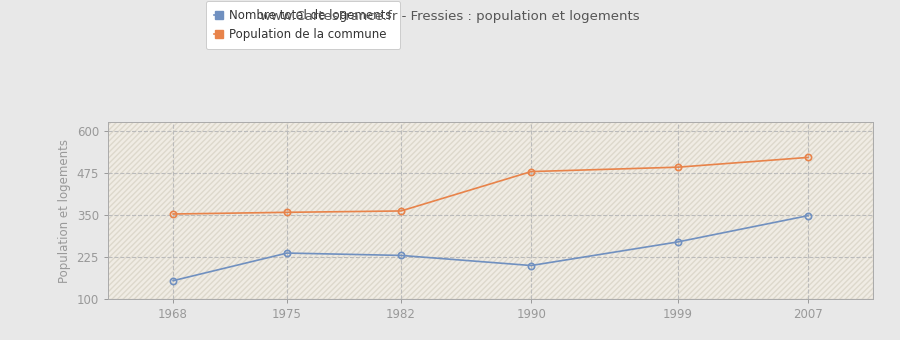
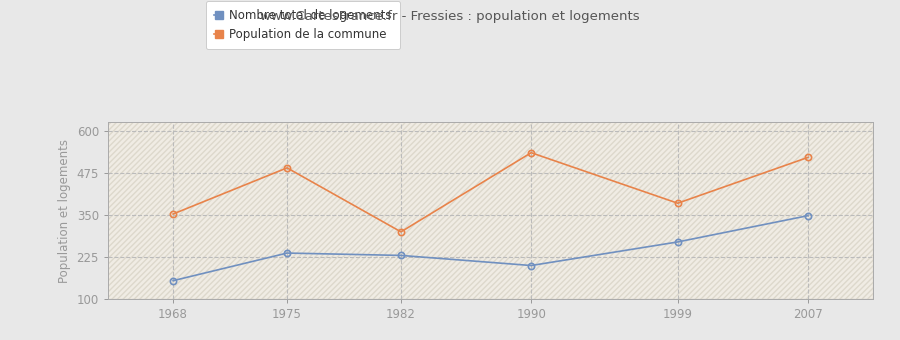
Population de la commune/1975: 358 -> 490
Population de la commune/1982: 362 -> 300
Population de la commune/1990: 479 -> 535
Population de la commune/1999: 492 -> 385
